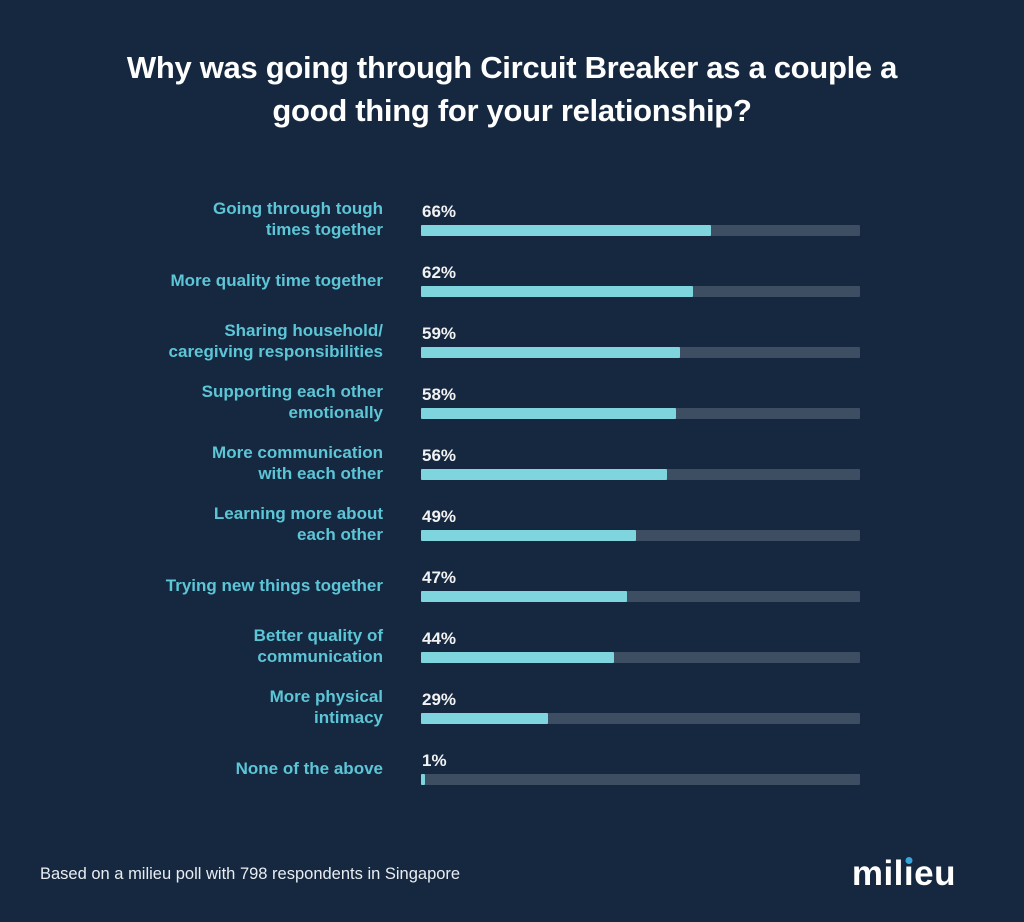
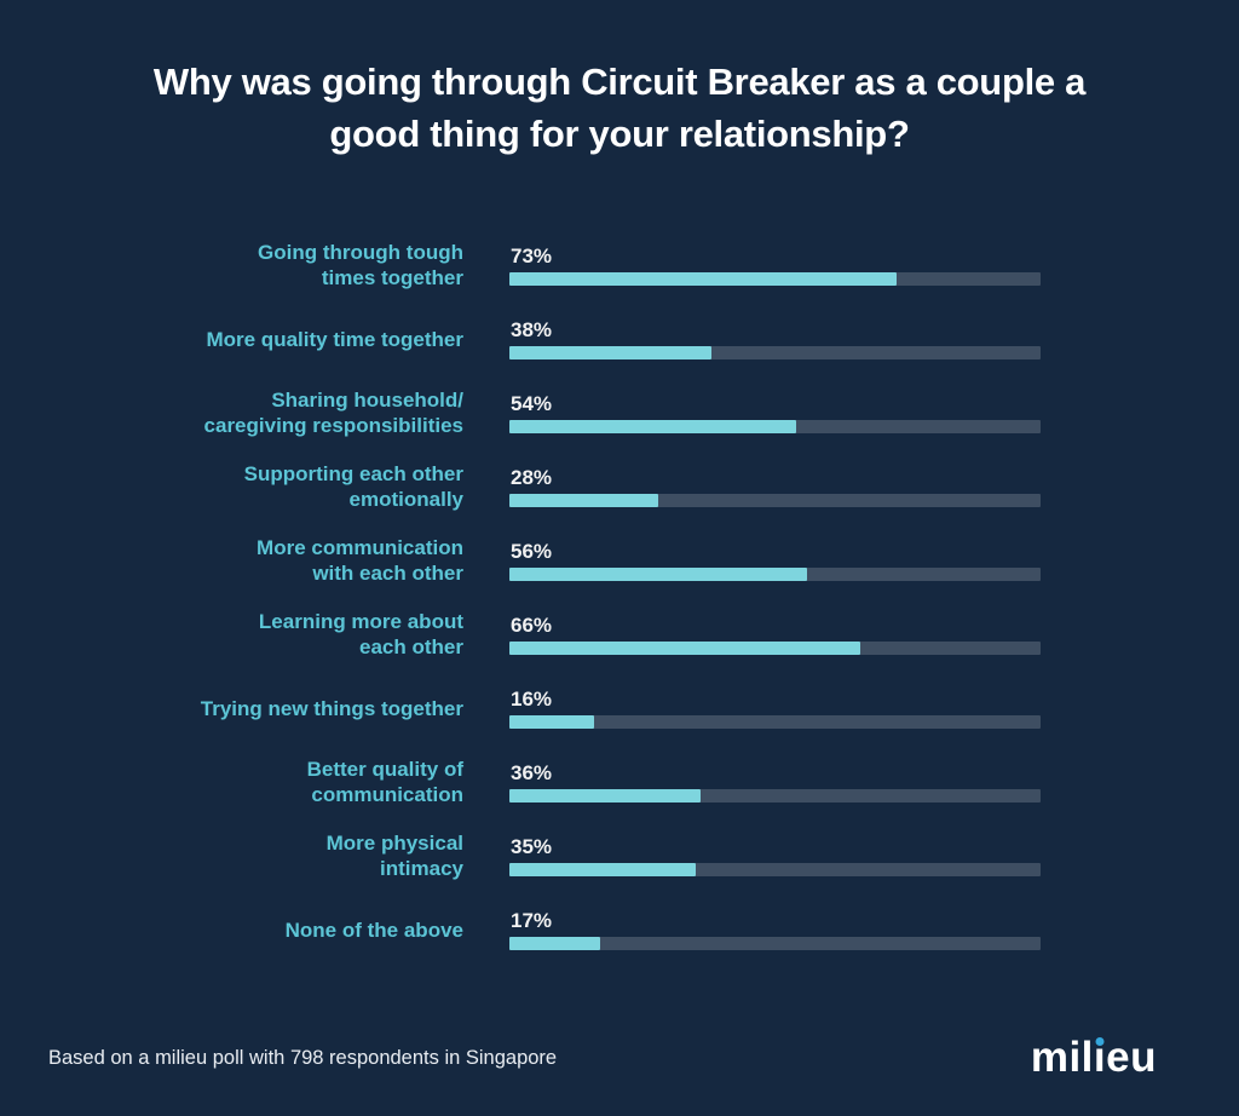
Going through tough times together: 66% -> 73%
More quality time together: 62% -> 38%
Sharing household/ caregiving responsibilities: 59% -> 54%
Supporting each other emotionally: 58% -> 28%
Learning more about each other: 49% -> 66%
Trying new things together: 47% -> 16%
Better quality of communication: 44% -> 36%
More physical intimacy: 29% -> 35%
None of the above: 1% -> 17%
